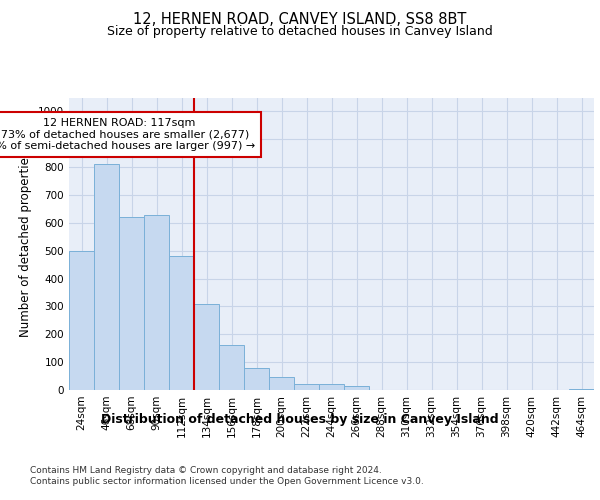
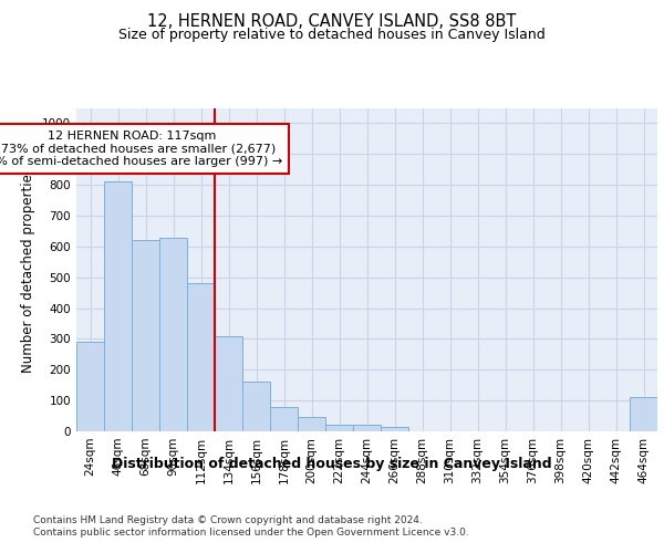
24sqm: 500 -> 290
464sqm: 5 -> 110
